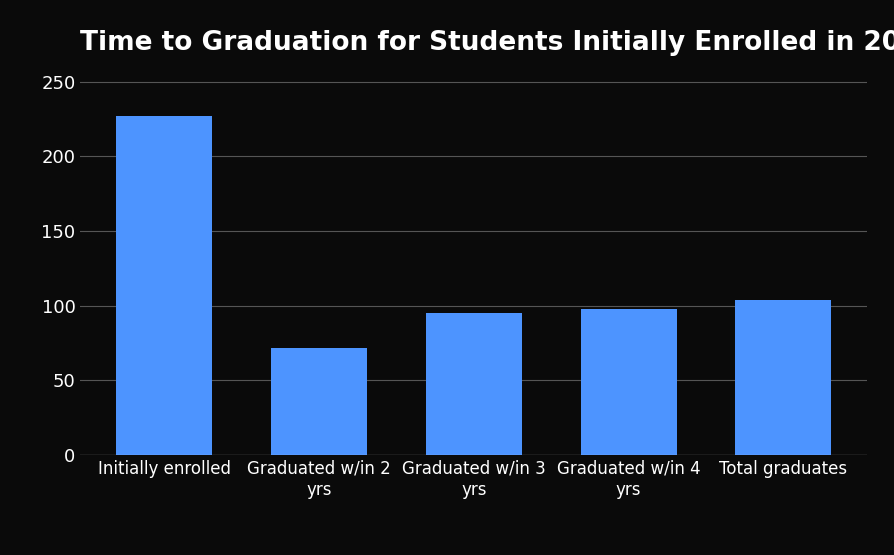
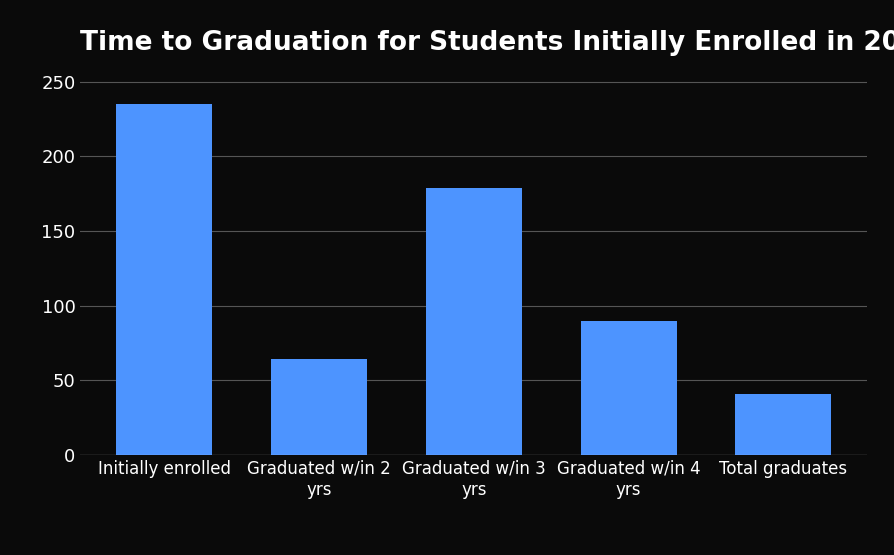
Initially enrolled: 227 -> 235
Graduated w/in 2 yrs: 72 -> 64
Graduated w/in 3 yrs: 95 -> 179
Graduated w/in 4 yrs: 98 -> 90
Total graduates: 104 -> 41
